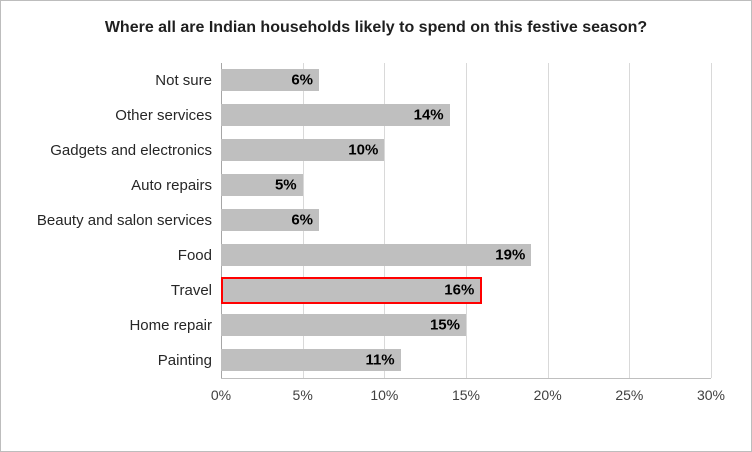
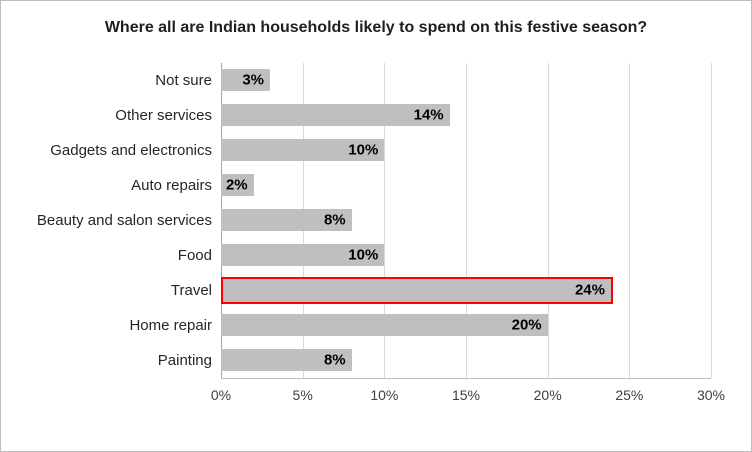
Not sure: 6% -> 3%
Auto repairs: 5% -> 2%
Beauty and salon services: 6% -> 8%
Food: 19% -> 10%
Travel: 16% -> 24%
Home repair: 15% -> 20%
Painting: 11% -> 8%
